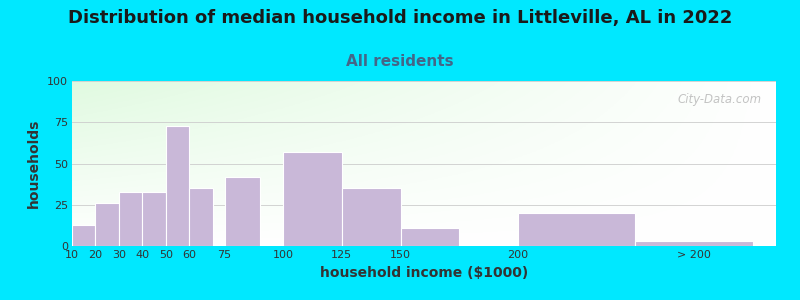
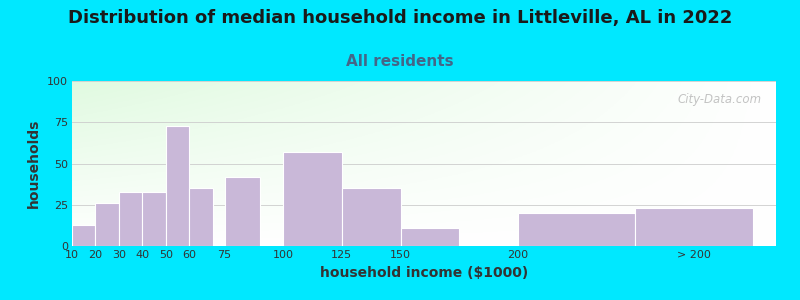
> 200: 3 -> 23
